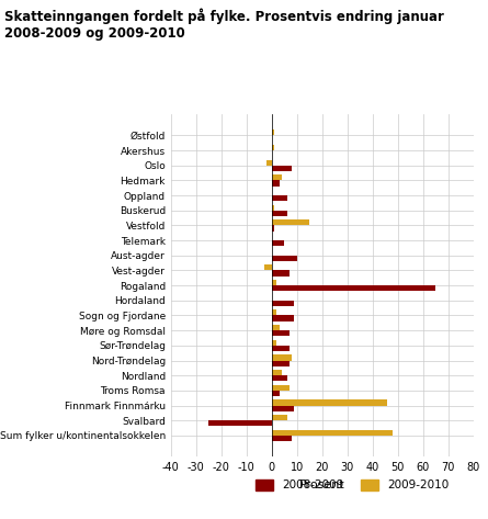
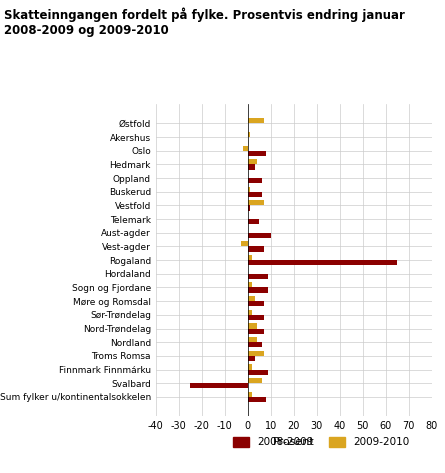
2009-2010/Østfold: 1 -> 7
2009-2010/Vestfold: 15 -> 7
2009-2010/Nord-Trøndelag: 8 -> 4
2009-2010/Finnmark Finnmárku: 46 -> 2
2009-2010/Sum fylker u/kontinentalsokkelen: 48 -> 2
